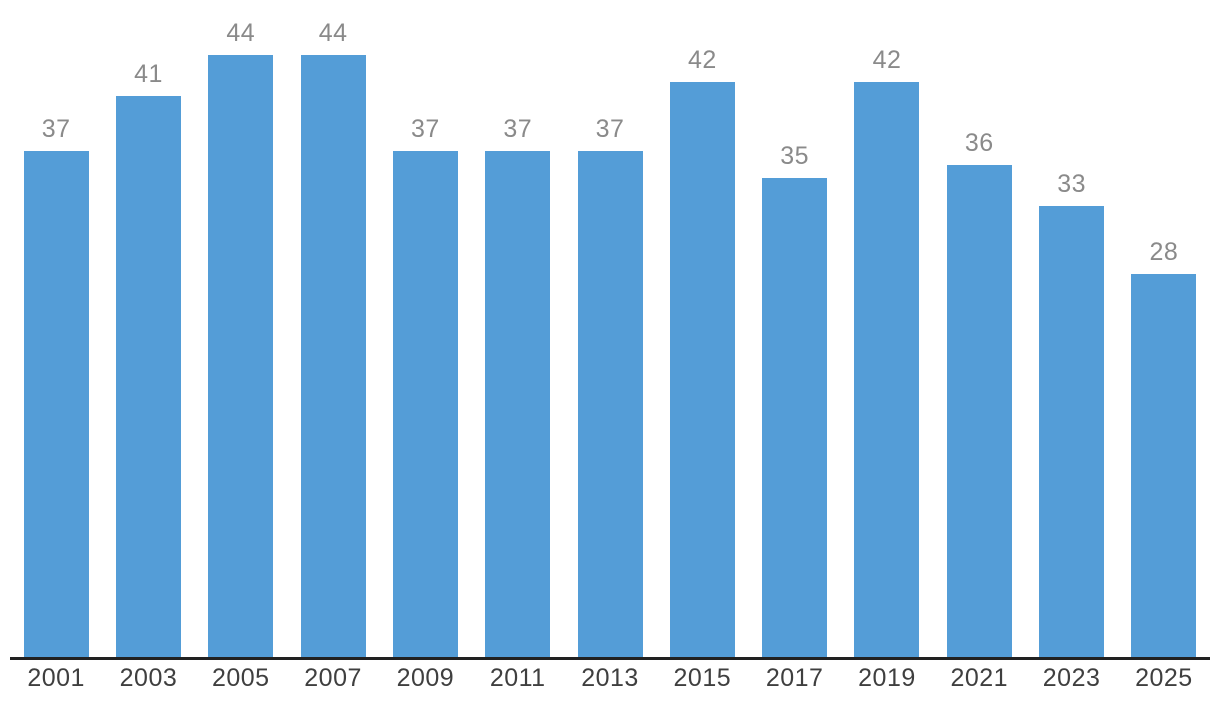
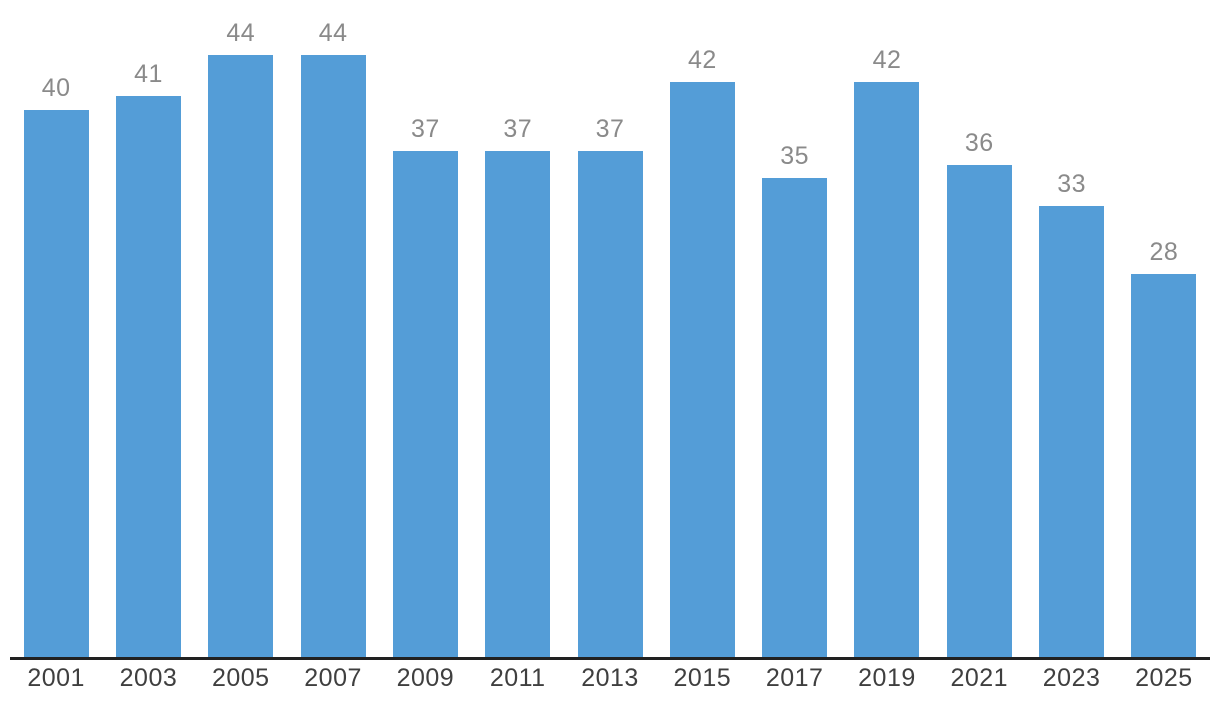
2001: 37 -> 40
